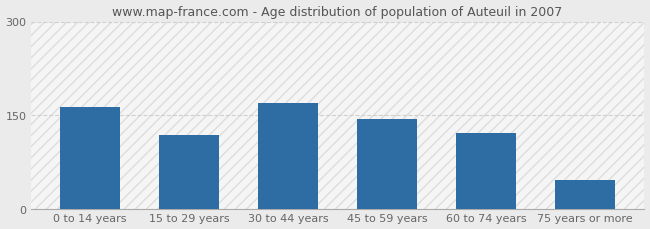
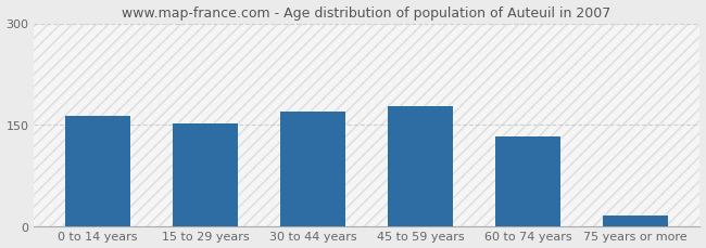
15 to 29 years: 118 -> 152
45 to 59 years: 144 -> 178
60 to 74 years: 122 -> 133
75 years or more: 46 -> 17
